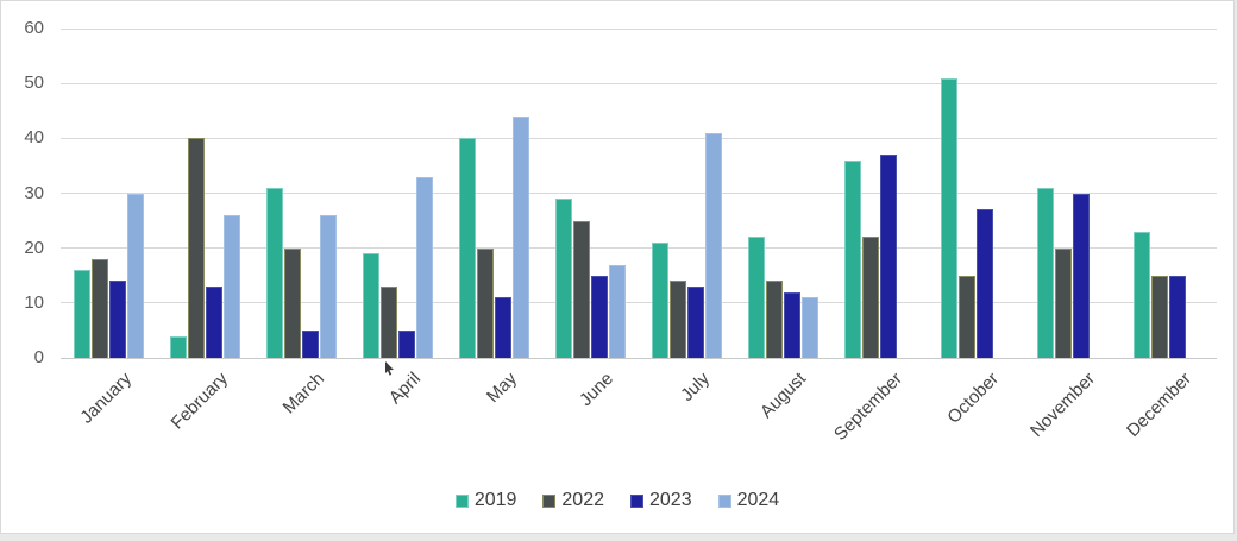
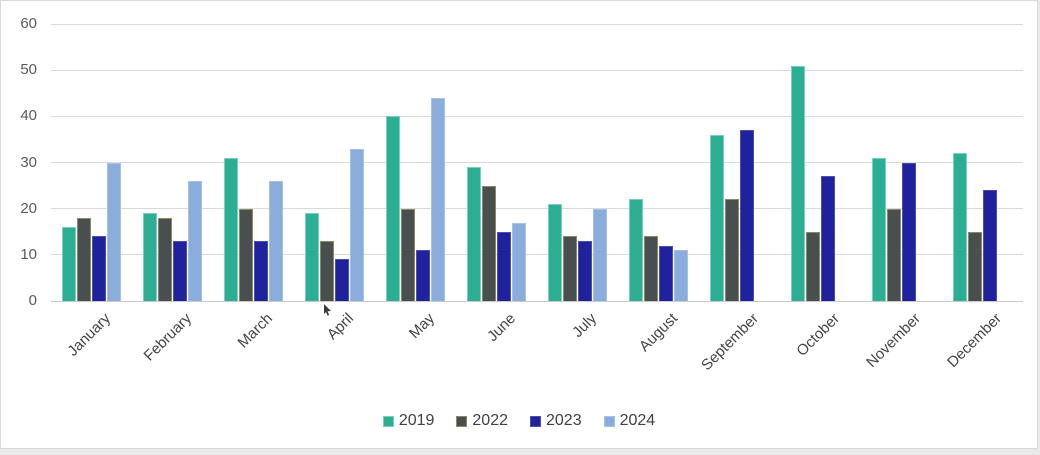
2019/February: 4 -> 19
2022/February: 40 -> 18
2023/March: 5 -> 13
2023/April: 5 -> 9
2024/July: 41 -> 20
2019/December: 23 -> 32
2023/December: 15 -> 24
